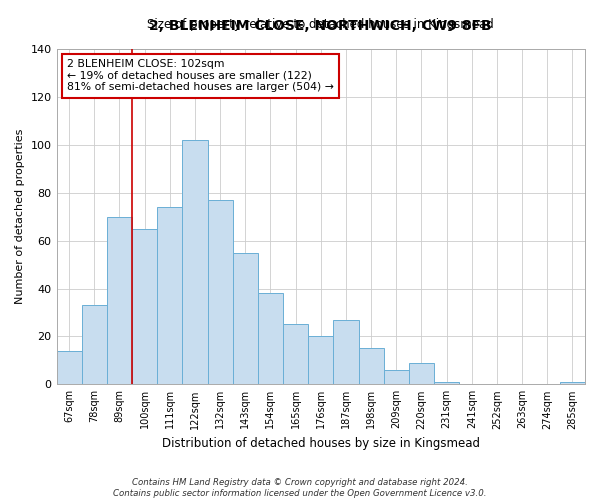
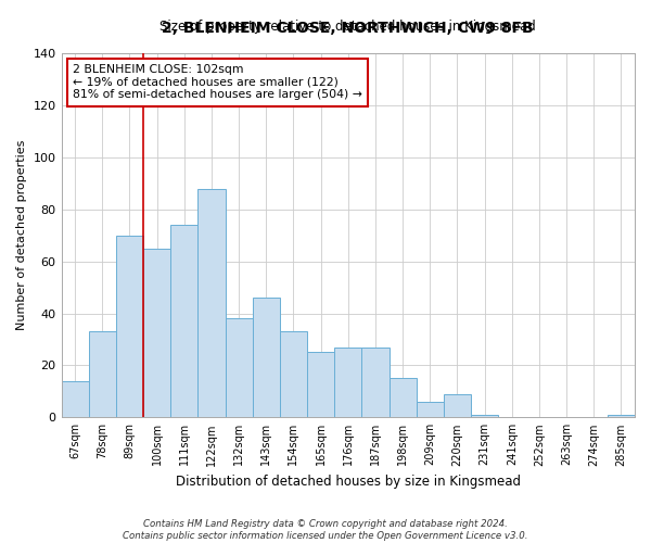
122sqm: 102 -> 88
132sqm: 77 -> 38
143sqm: 55 -> 46
154sqm: 38 -> 33
176sqm: 20 -> 27
